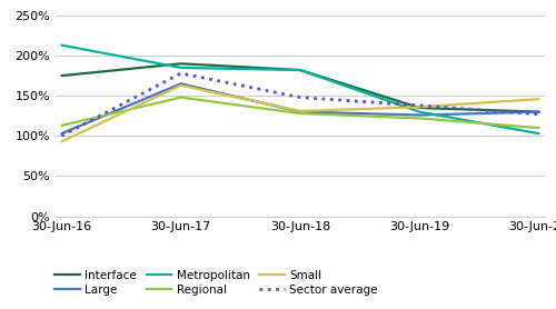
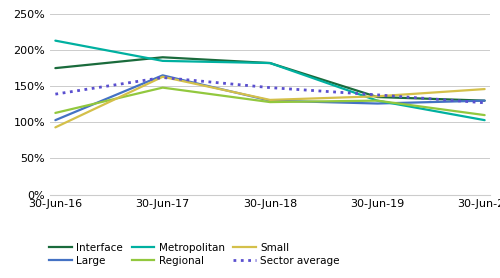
Sector average/30-Jun-16: 100% -> 139%
Sector average/30-Jun-17: 178% -> 162%
Regional/30-Jun-19: 122% -> 130%
